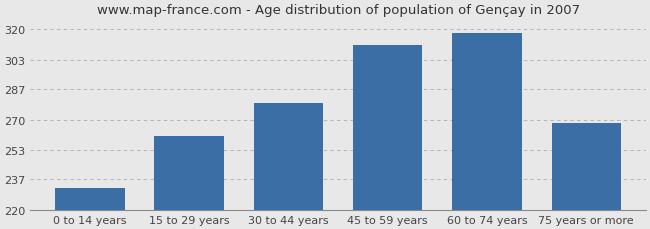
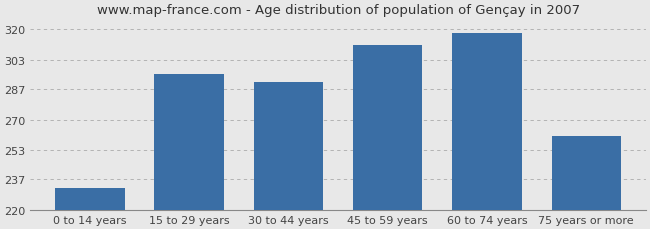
15 to 29 years: 261 -> 295
30 to 44 years: 279 -> 291
75 years or more: 268 -> 261
